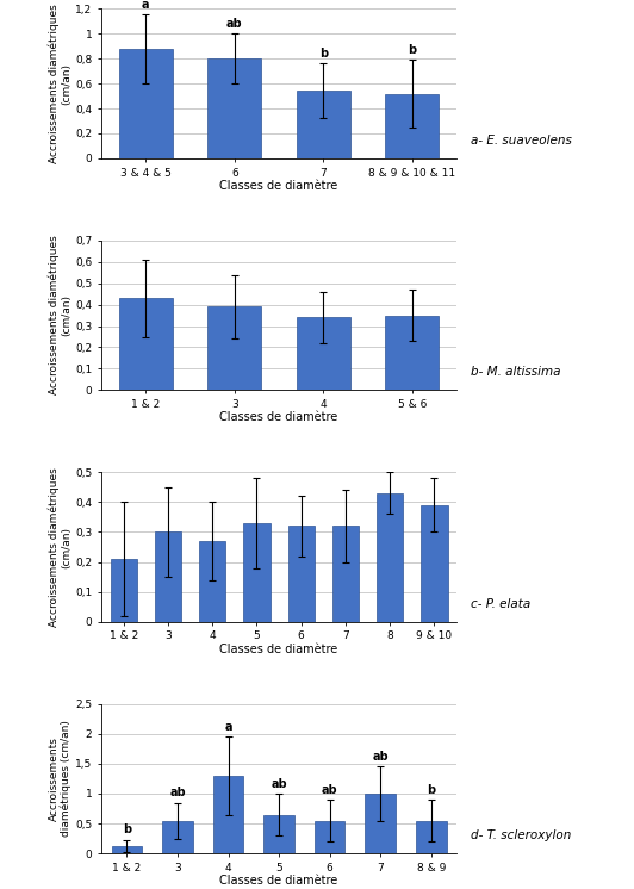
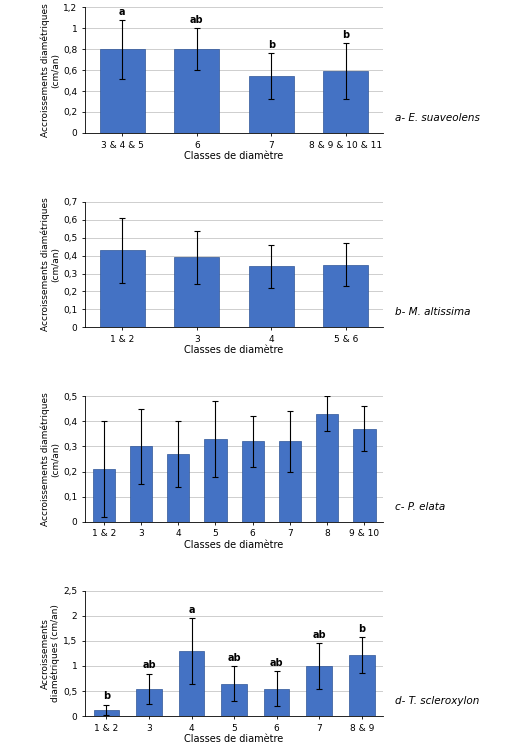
3 & 4 & 5: 0,88 -> 0,80
8 & 9 & 10 & 11: 0,52 -> 0,59
9 & 10: 0,39 -> 0,37
8 & 9: 0,55 -> 1,22
